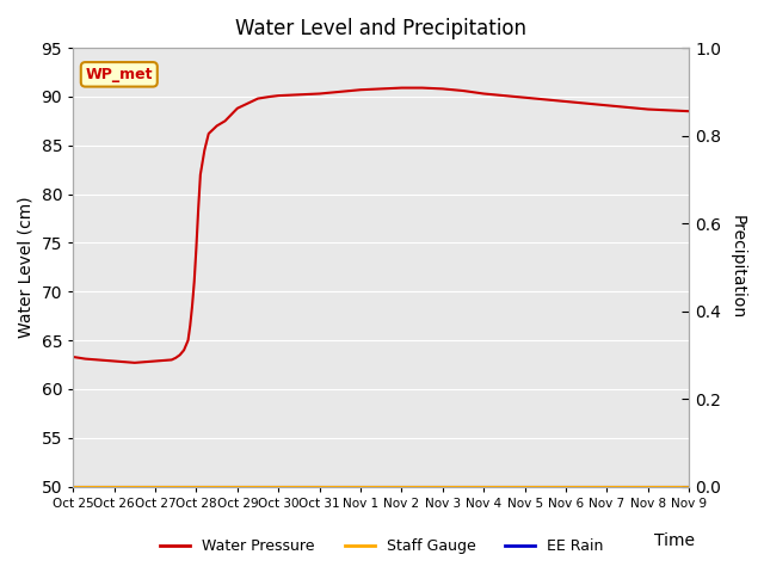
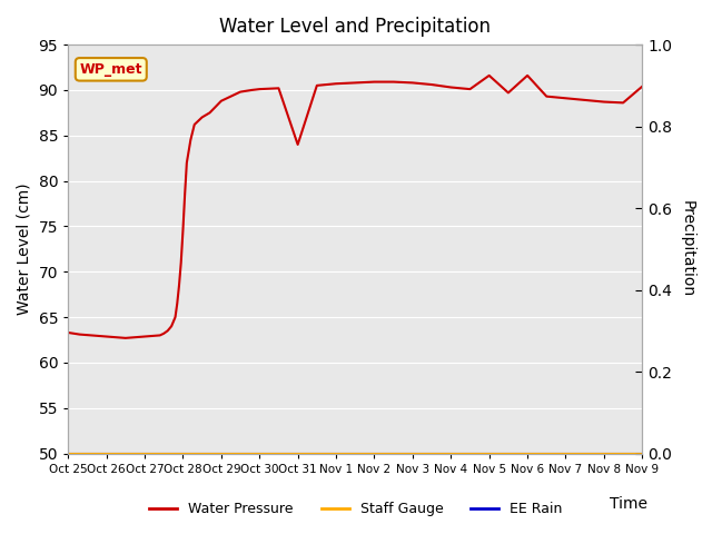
Oct 31: 90.3 -> 84.0
Nov 5: 89.9 -> 91.6
Nov 6: 89.5 -> 91.6
Nov 9: 88.5 -> 90.4
